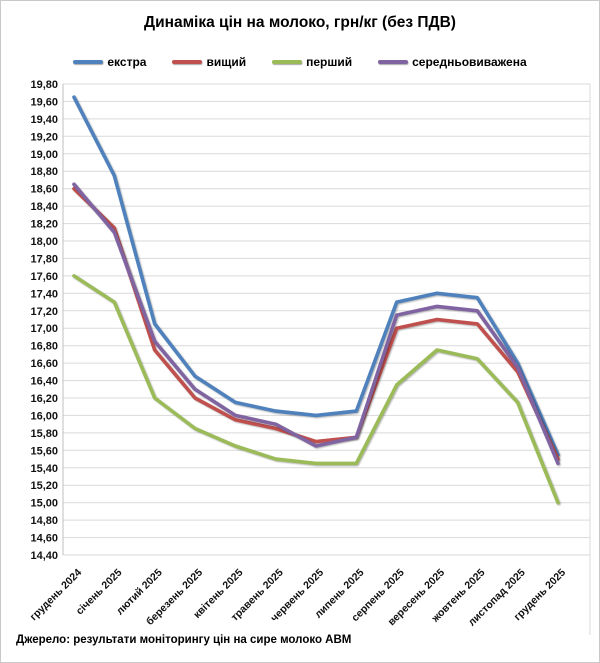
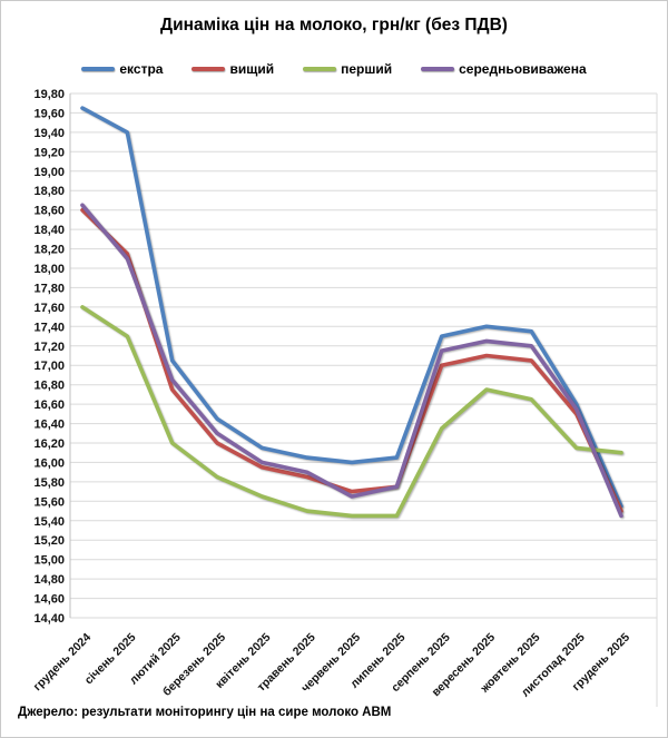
екстра/січень 2025: 18,8 -> 19,4
перший/грудень 2025: 15,0 -> 16,1
